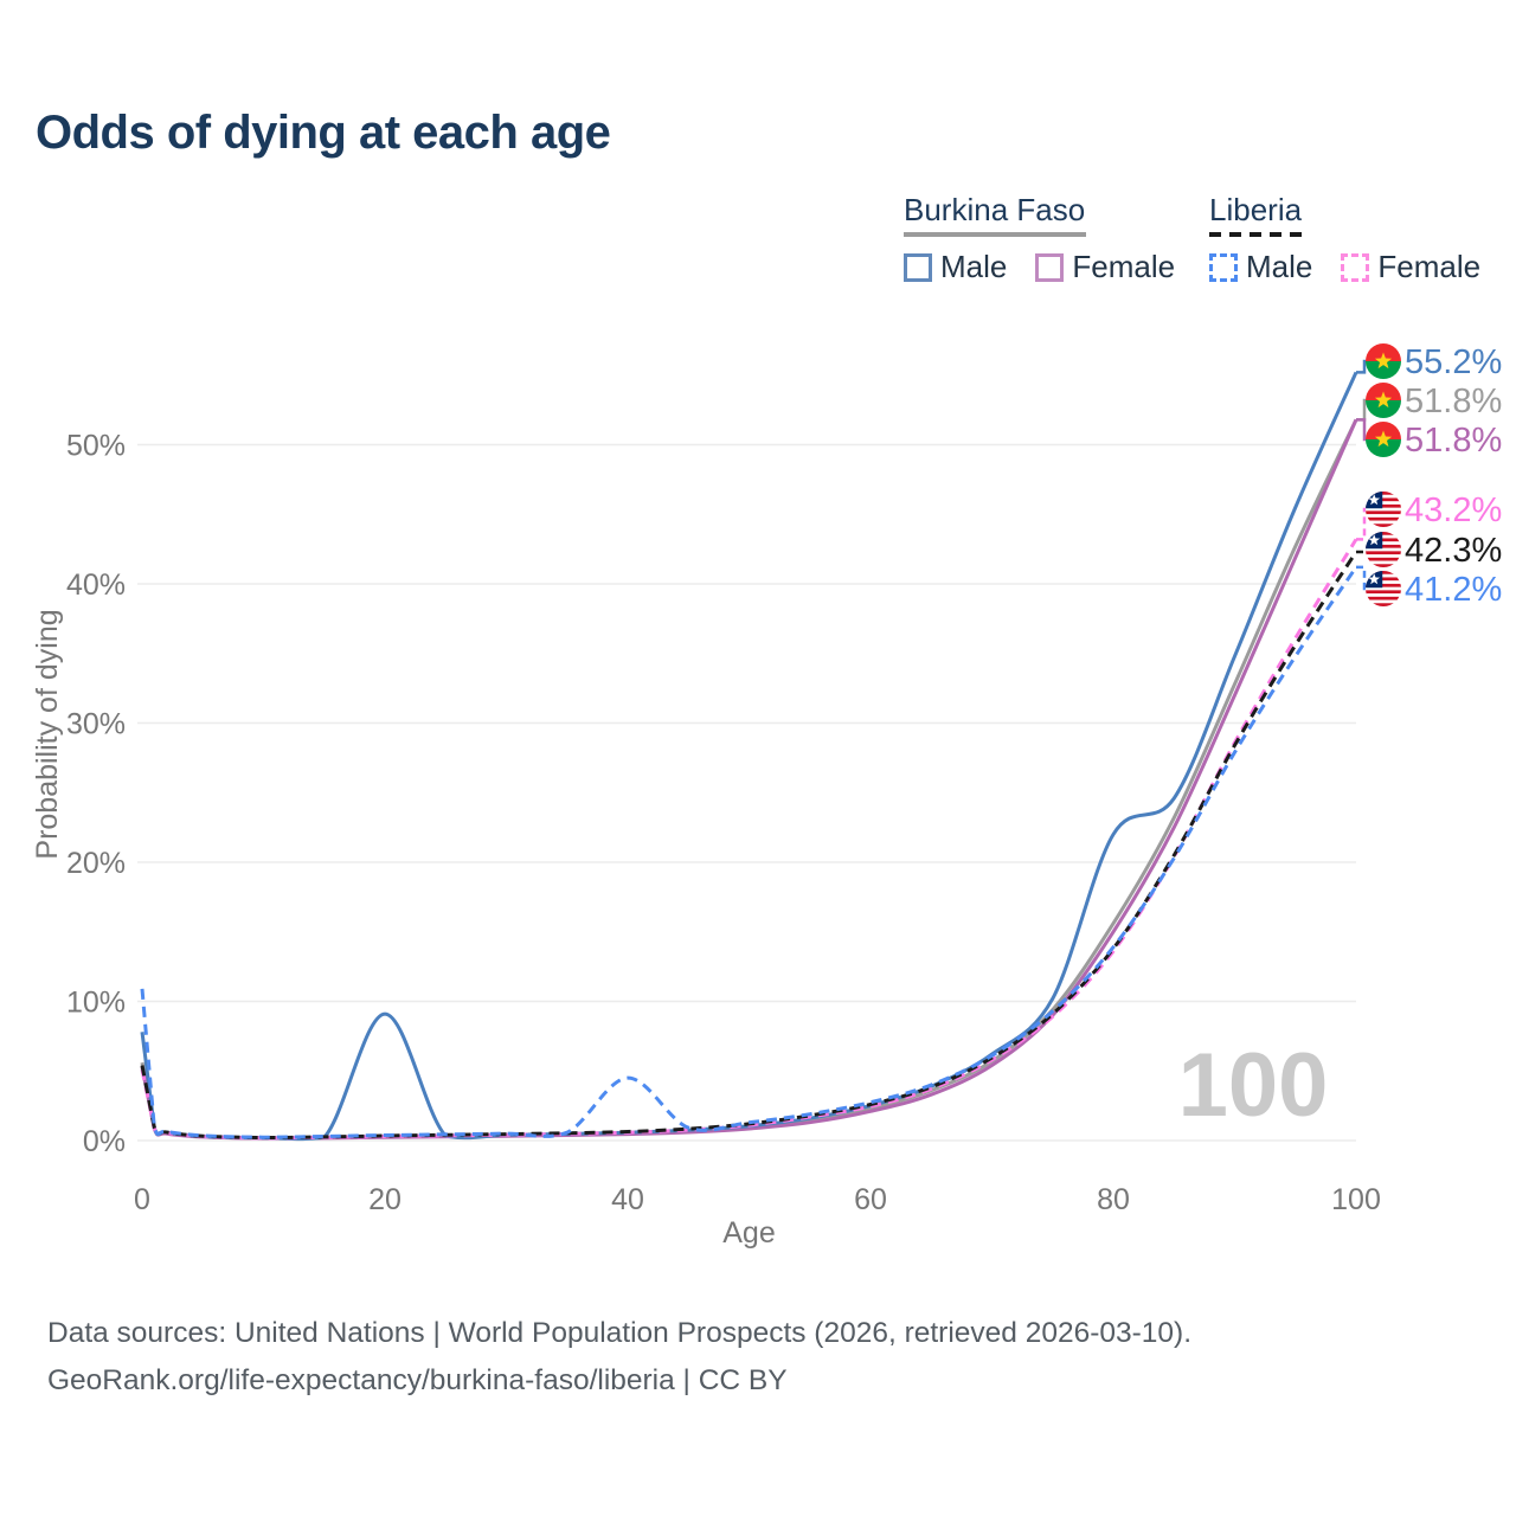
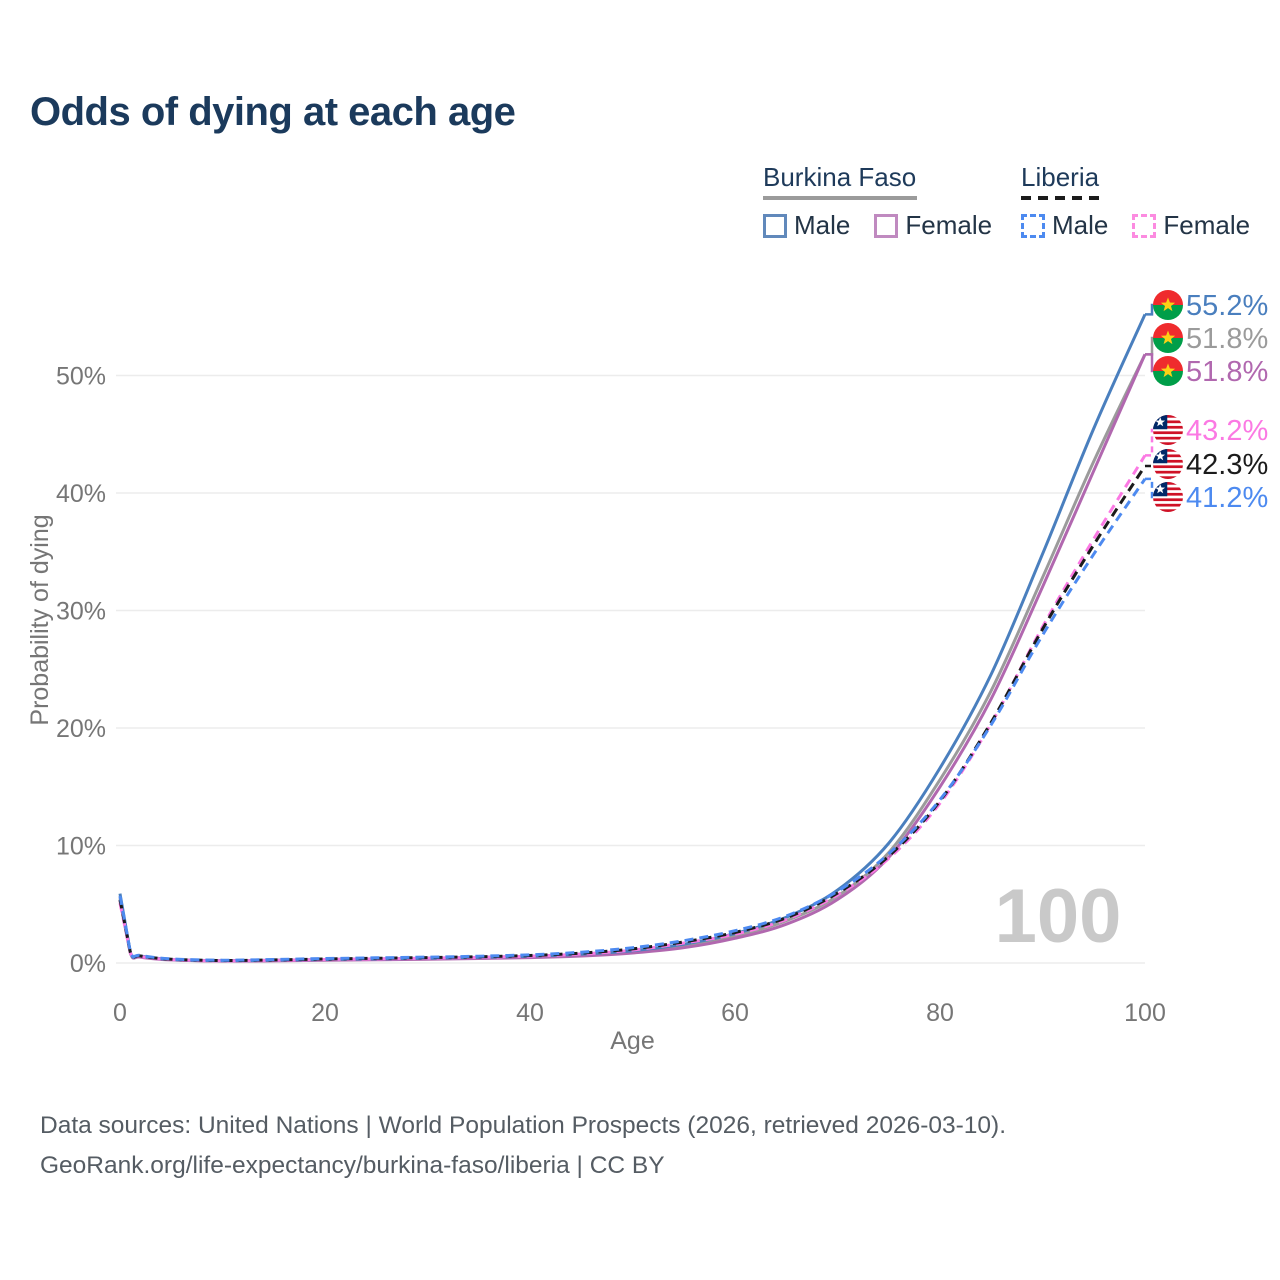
Burkina Faso Male/0: 7.8% -> 5.9%
Liberia Male/0: 10.9% -> 5.7%
Burkina Faso Male/20: 9.1% -> 0.3%
Liberia Male/40: 4.5% -> 0.7%
Burkina Faso Male/80: 22.0% -> 16.6%
